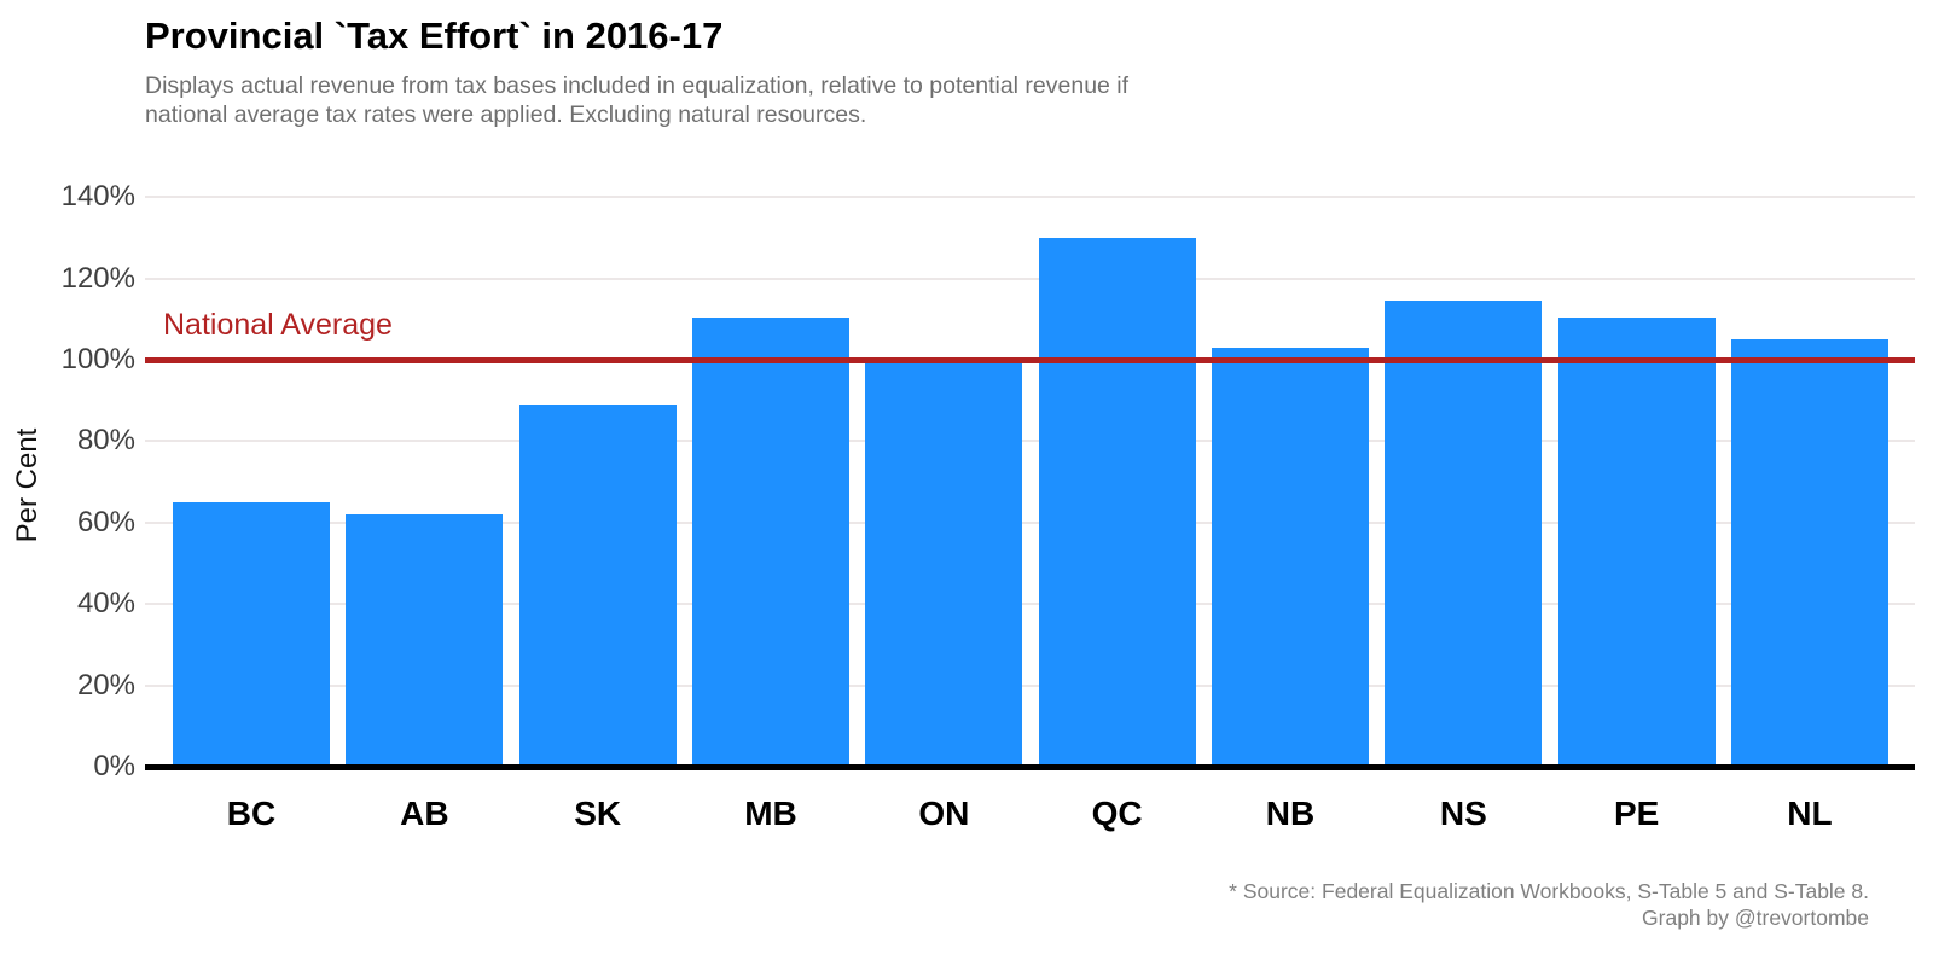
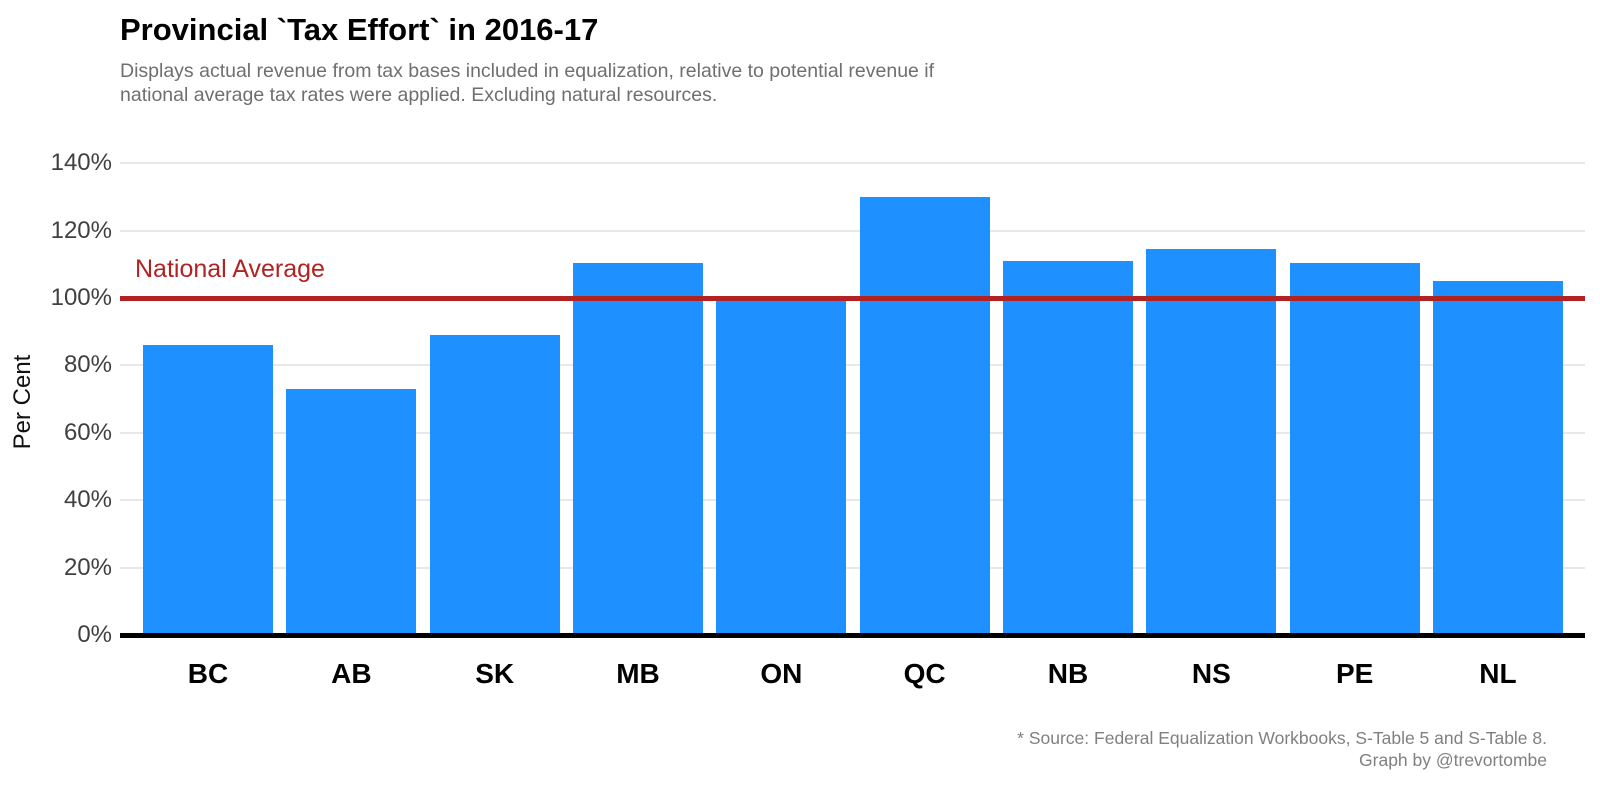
BC: 65% -> 86%
AB: 62% -> 73%
NB: 103% -> 111%
